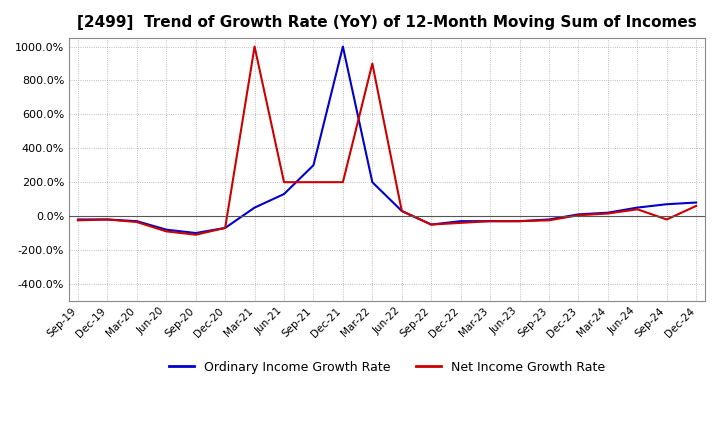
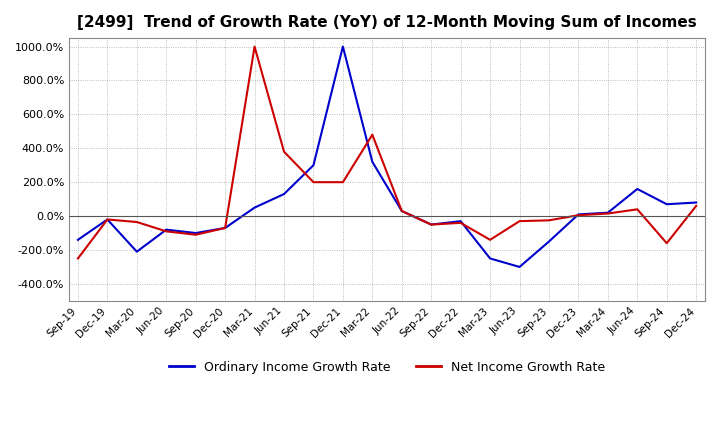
Ordinary Income Growth Rate/Sep-19: -20% -> -140%
Net Income Growth Rate/Sep-19: -20% -> -250%
Ordinary Income Growth Rate/Mar-20: -30% -> -210%
Net Income Growth Rate/Jun-21: 200% -> 380%
Ordinary Income Growth Rate/Mar-22: 200% -> 320%
Net Income Growth Rate/Mar-22: 900% -> 480%
Ordinary Income Growth Rate/Mar-23: -30% -> -250%
Net Income Growth Rate/Mar-23: -30% -> -140%
Ordinary Income Growth Rate/Jun-23: -30% -> -300%
Ordinary Income Growth Rate/Sep-23: -20% -> -150%
Ordinary Income Growth Rate/Jun-24: 50% -> 160%
Net Income Growth Rate/Sep-24: -20% -> -160%
